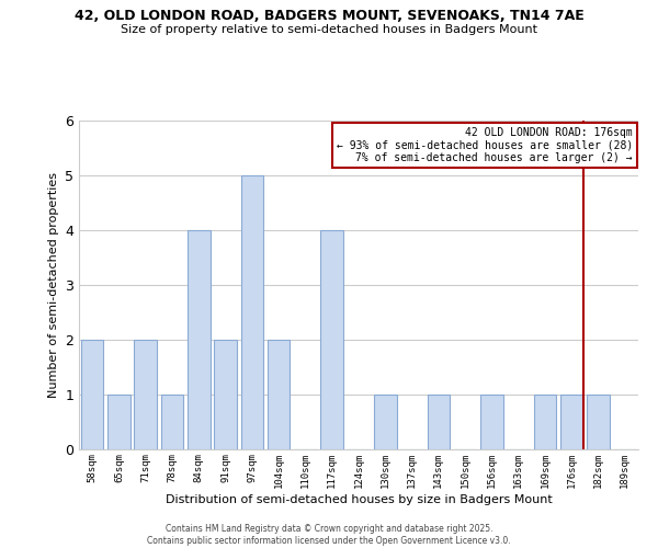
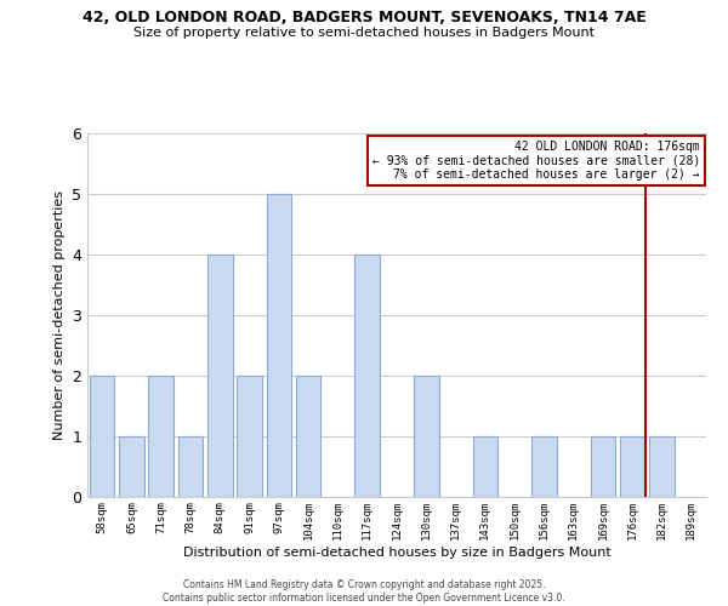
130sqm: 1 -> 2
